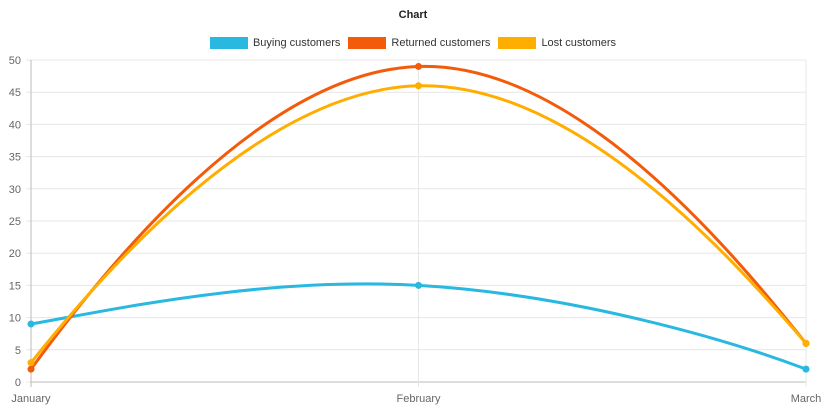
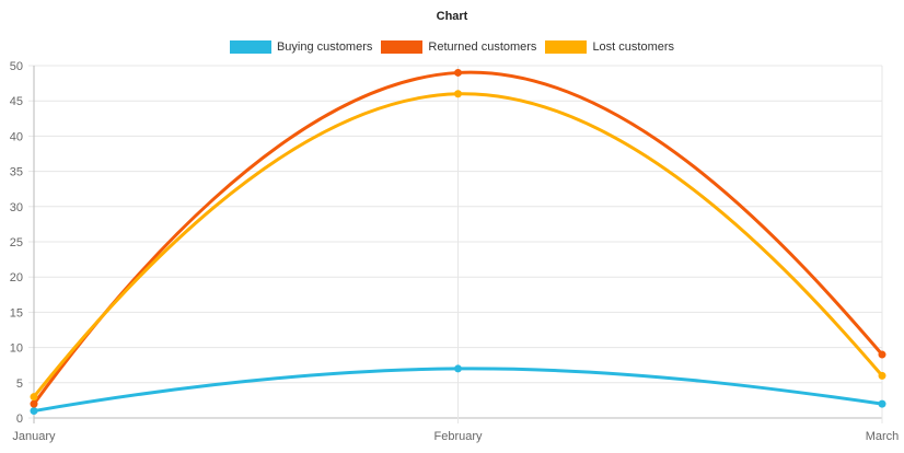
Buying customers/January: 9 -> 1
Buying customers/February: 15 -> 7
Returned customers/March: 6 -> 9
